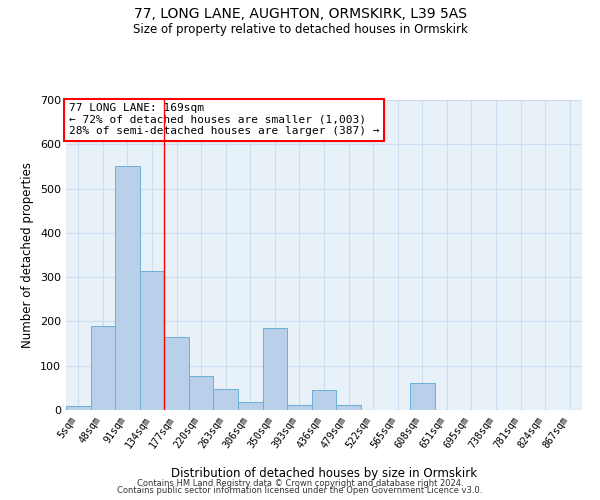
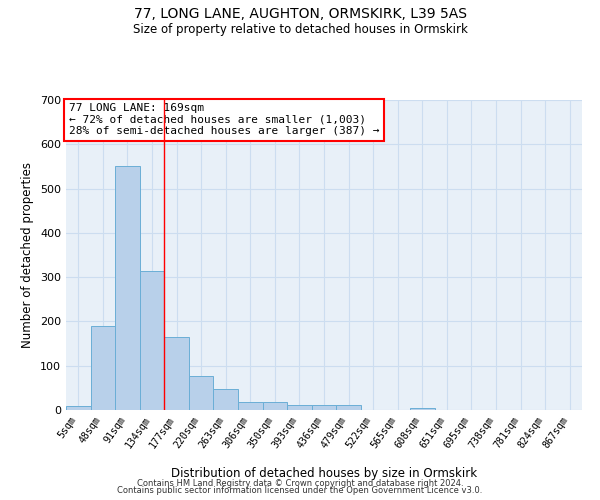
350sqm: 185 -> 19
436sqm: 45 -> 12
608sqm: 60 -> 5
